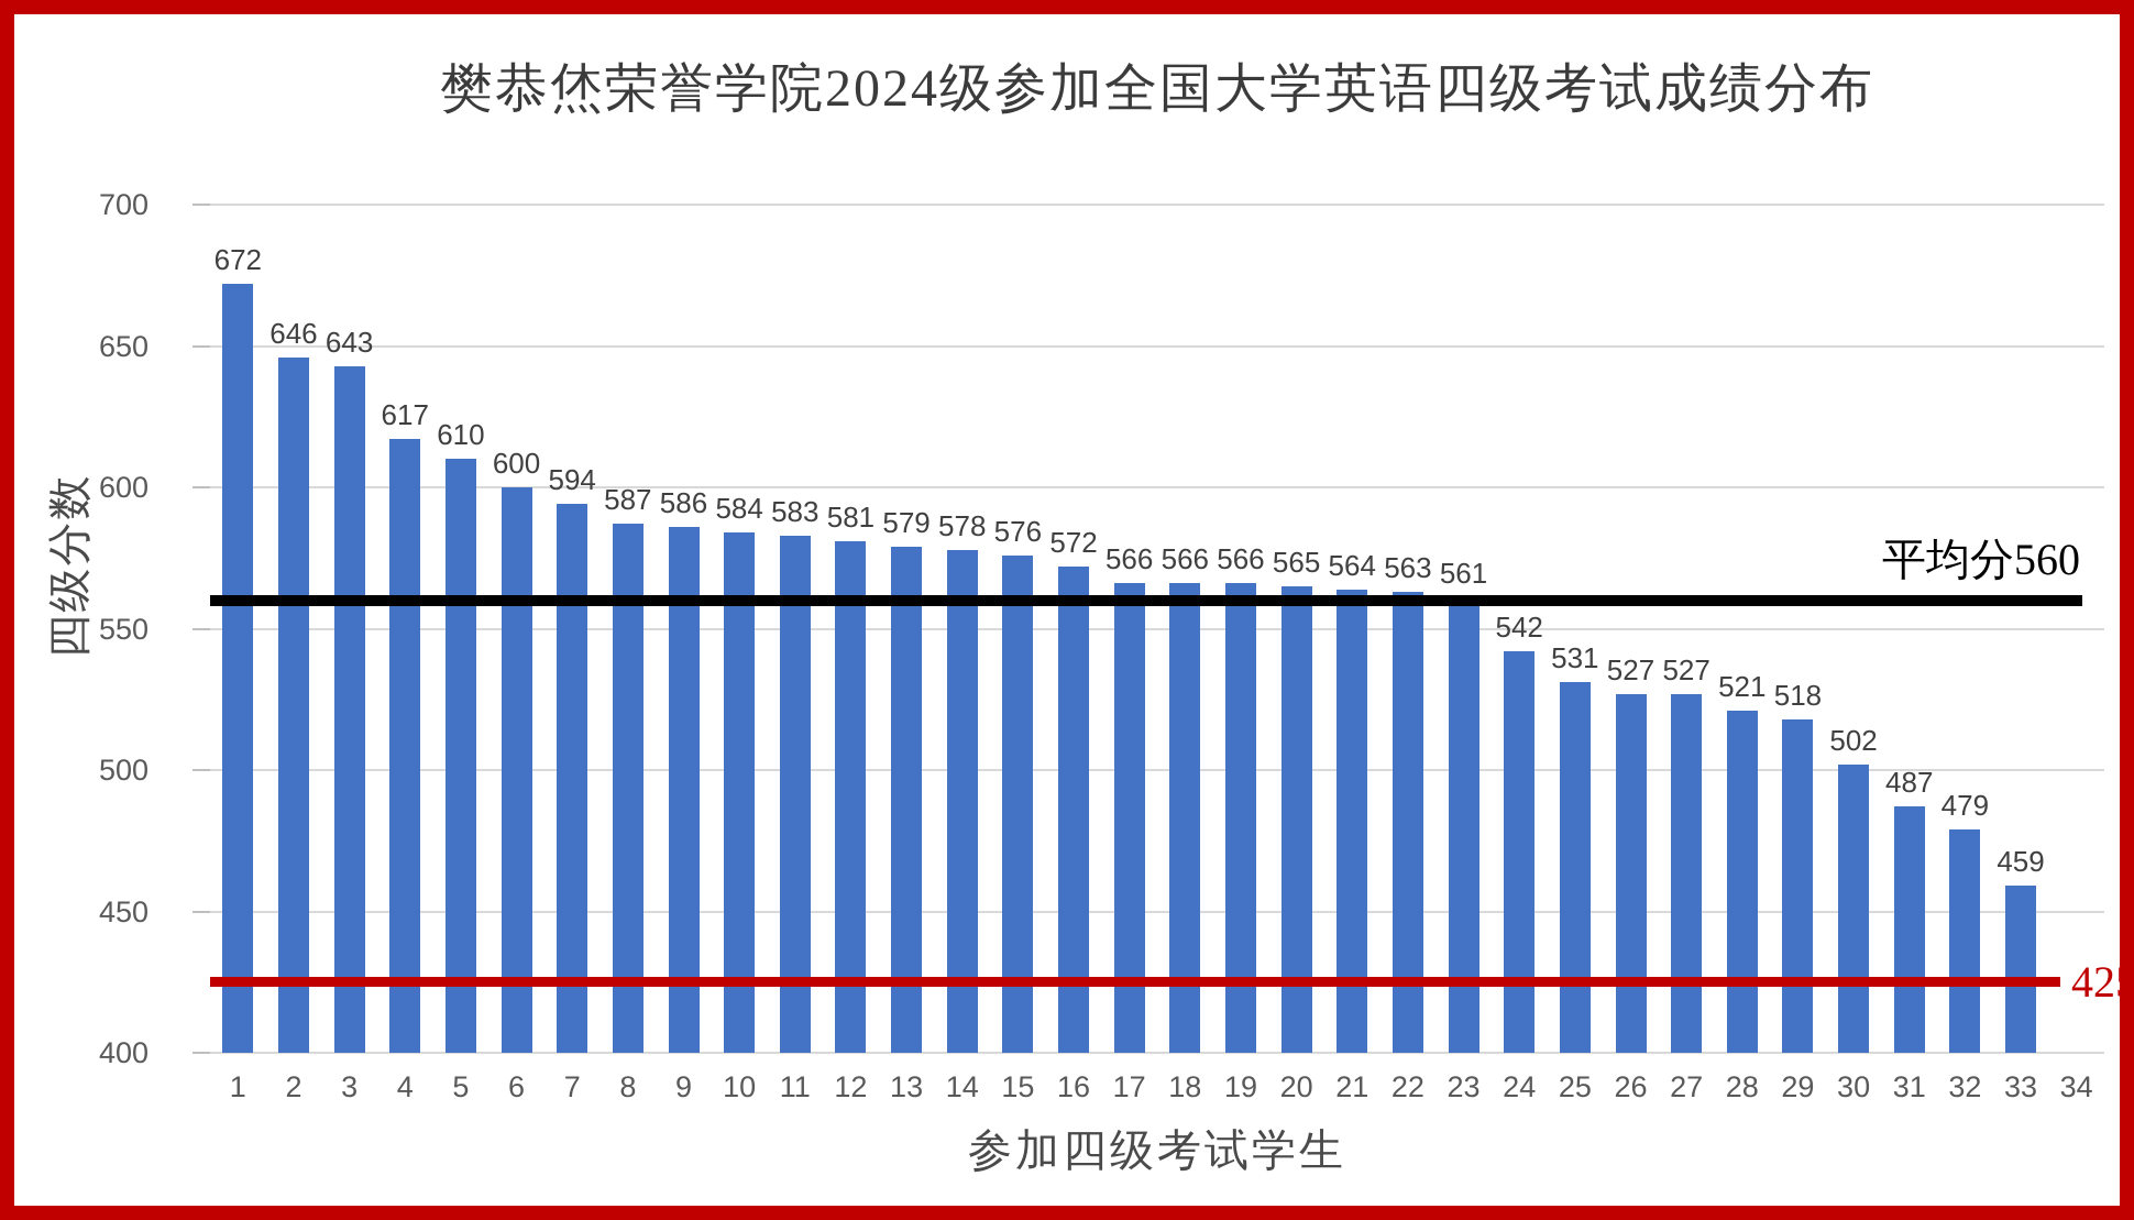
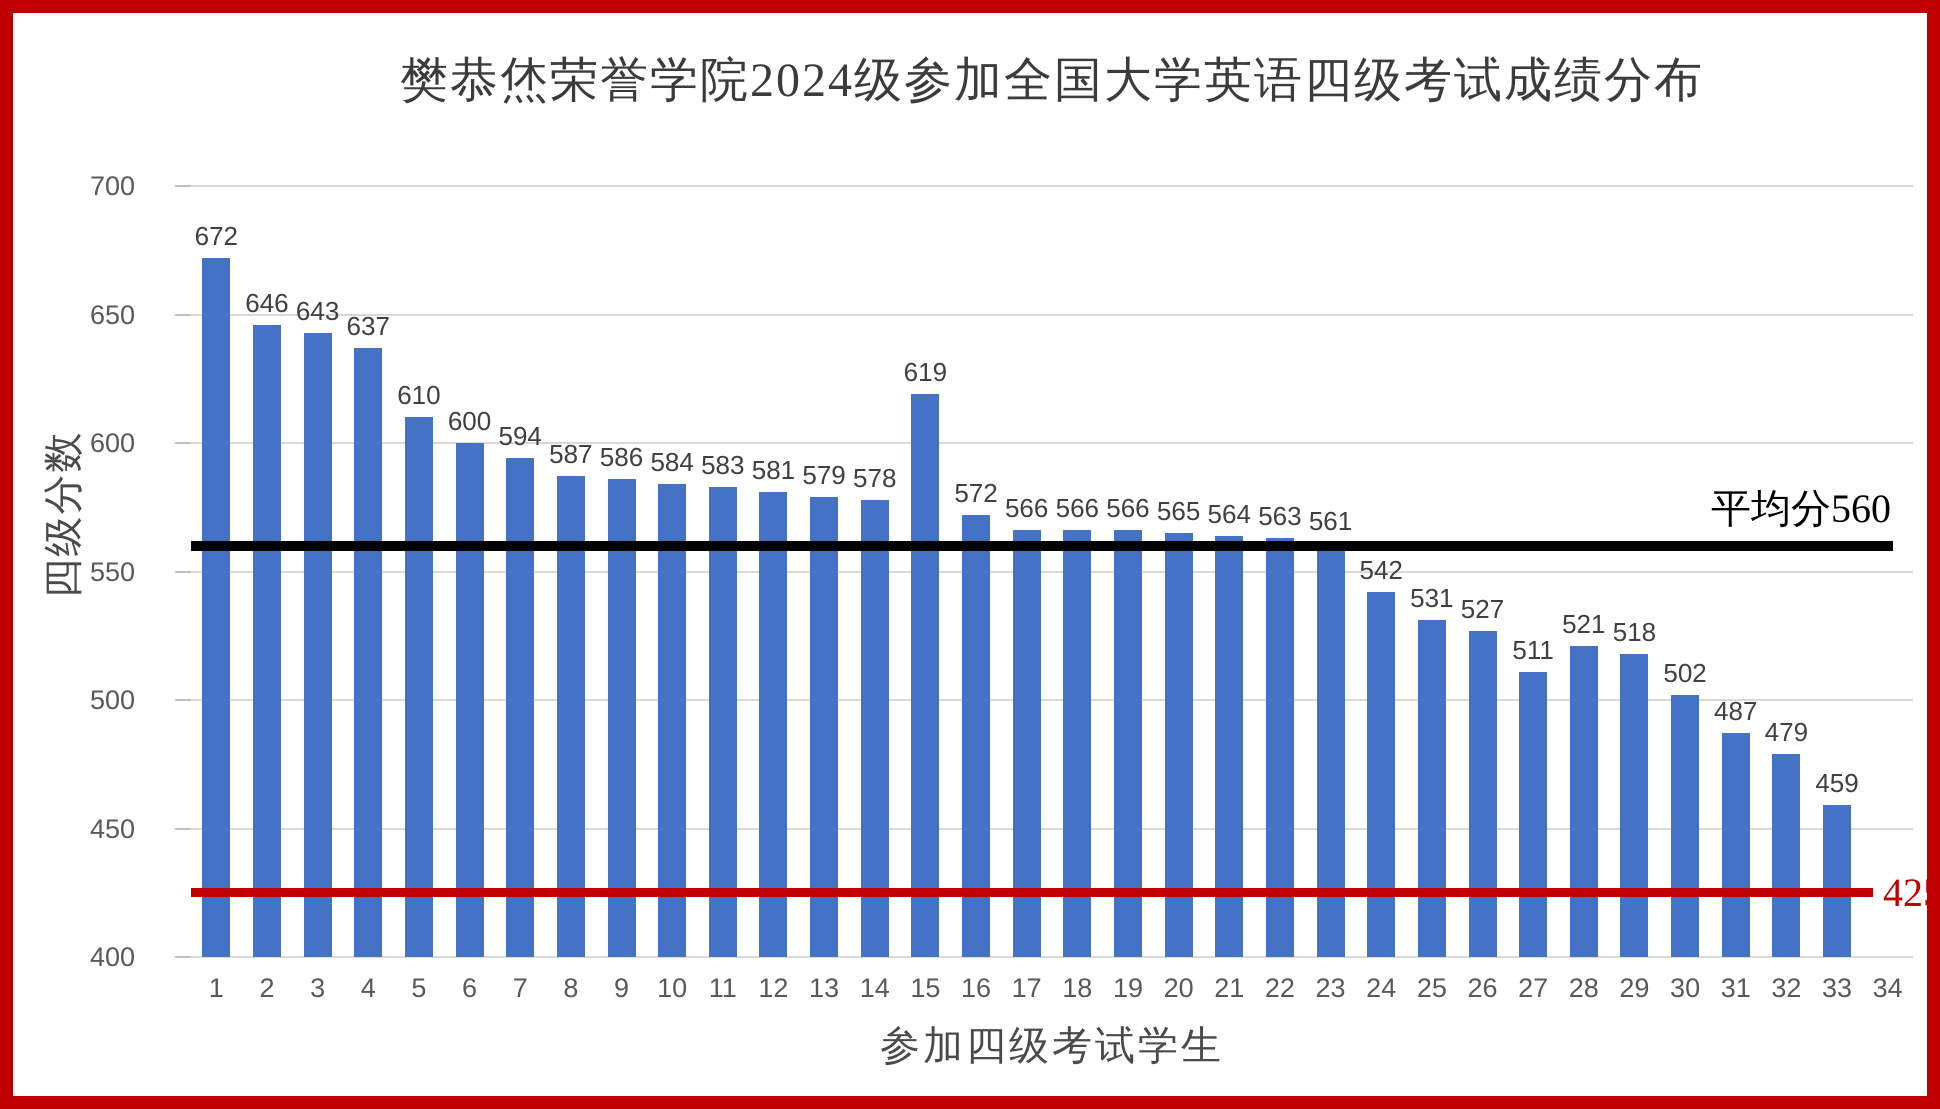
4: 617 -> 637
15: 576 -> 619
27: 527 -> 511
